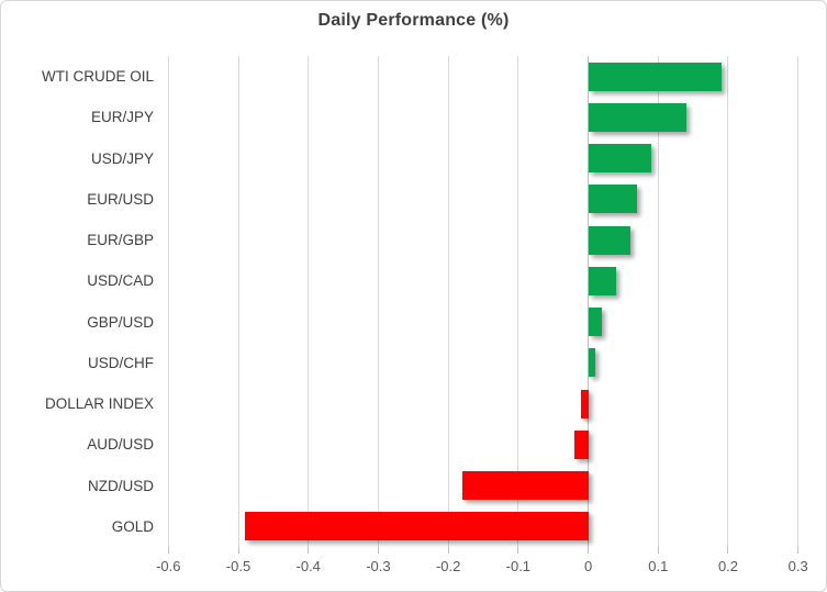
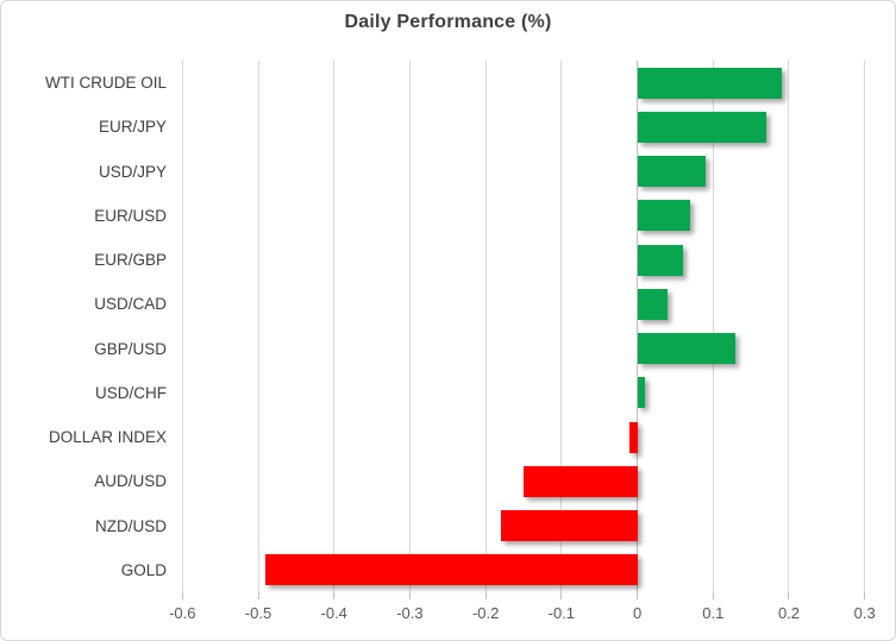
EUR/JPY: 0.14 -> 0.17
GBP/USD: 0.02 -> 0.13
AUD/USD: -0.02 -> -0.15
